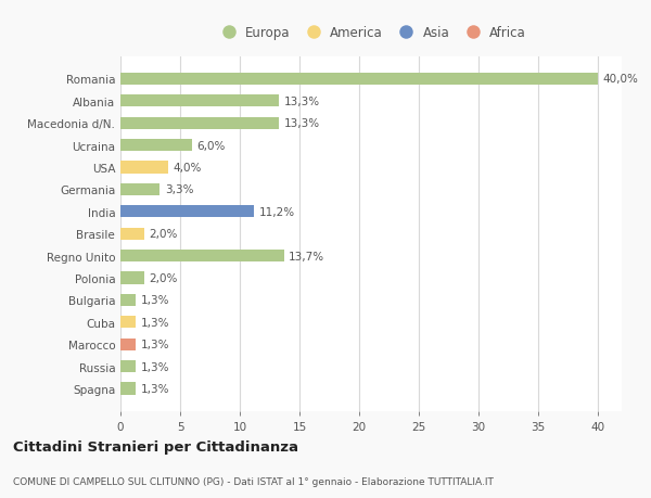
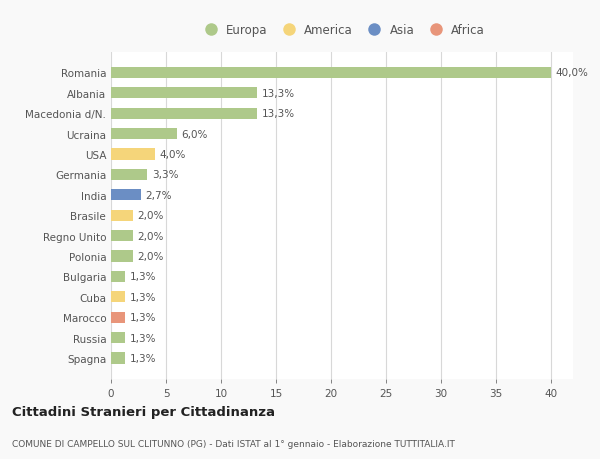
India: 11,2% -> 2,7%
Regno Unito: 13,7% -> 2,0%
